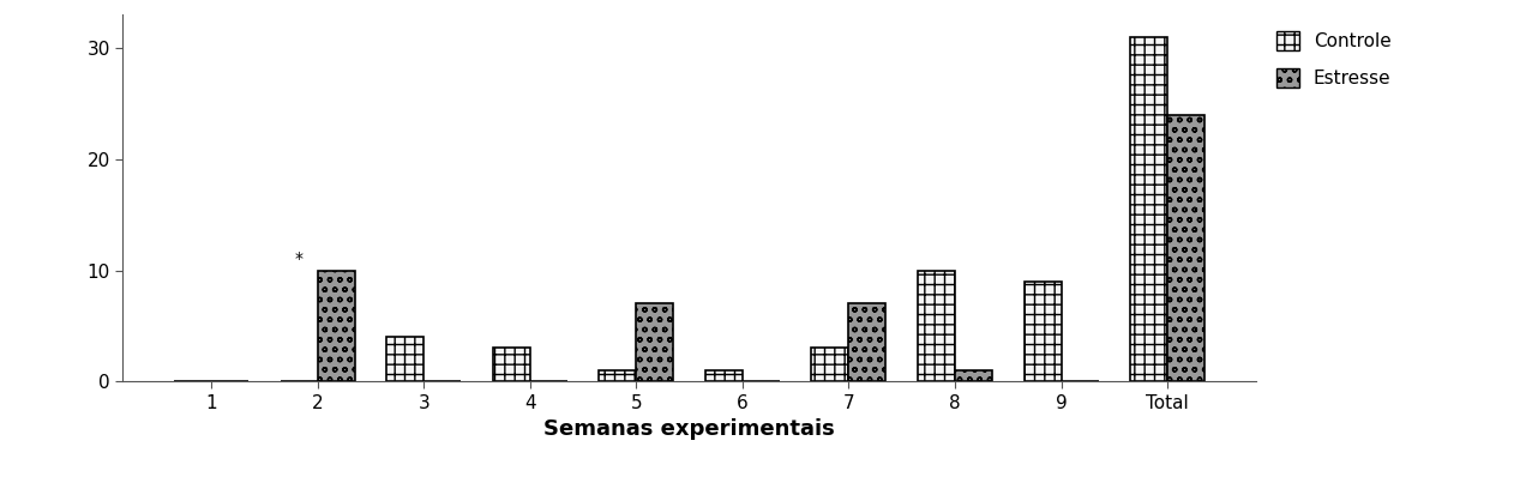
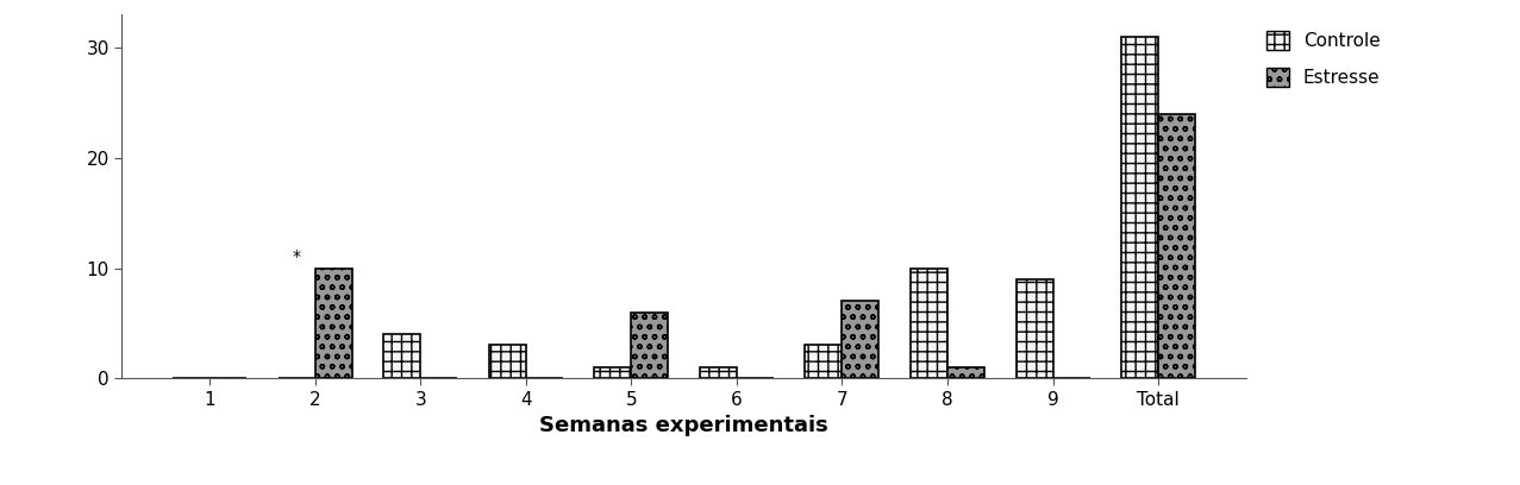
Estresse/5: 7 -> 6
